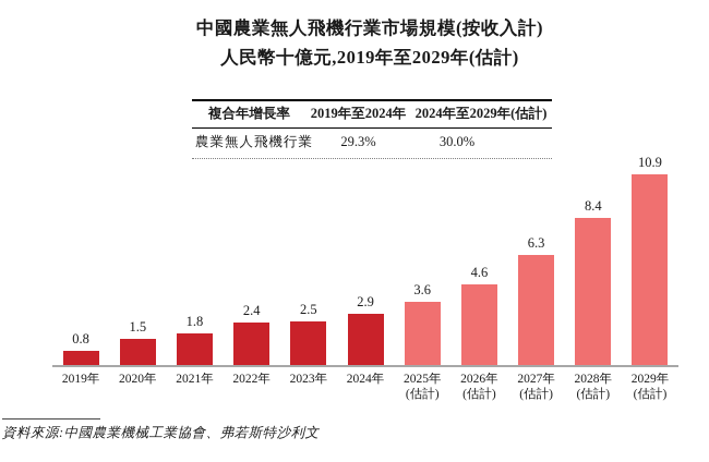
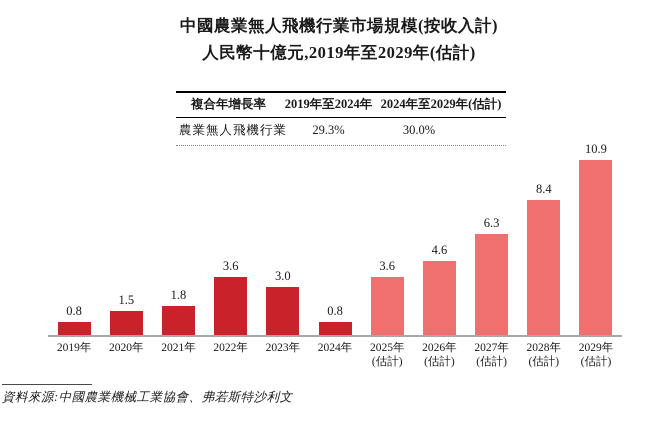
2022年: 2.4 -> 3.6
2023年: 2.5 -> 3.0
2024年: 2.9 -> 0.8
